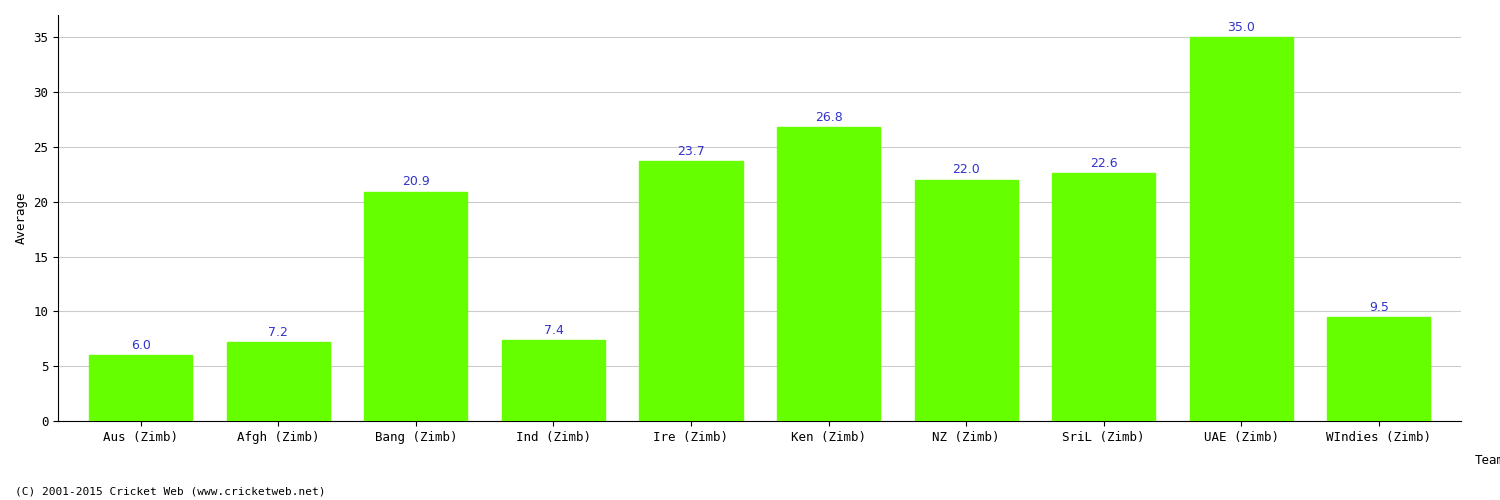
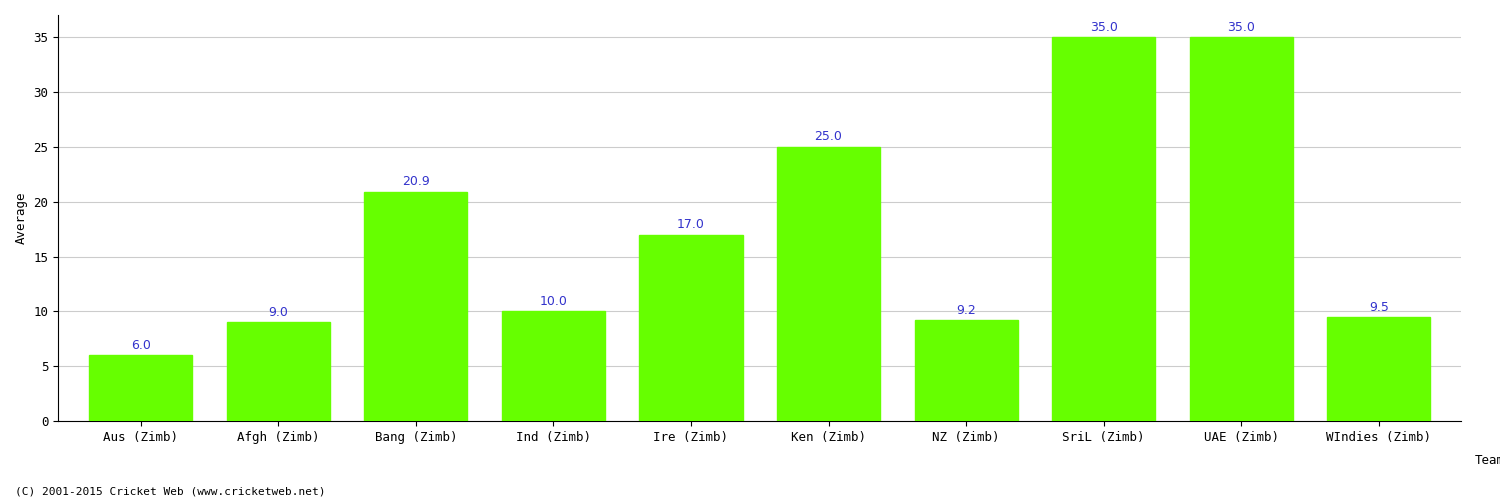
Afgh (Zimb): 7.2 -> 9.0
Ind (Zimb): 7.4 -> 10.0
Ire (Zimb): 23.7 -> 17.0
Ken (Zimb): 26.8 -> 25.0
NZ (Zimb): 22.0 -> 9.2
SriL (Zimb): 22.6 -> 35.0
